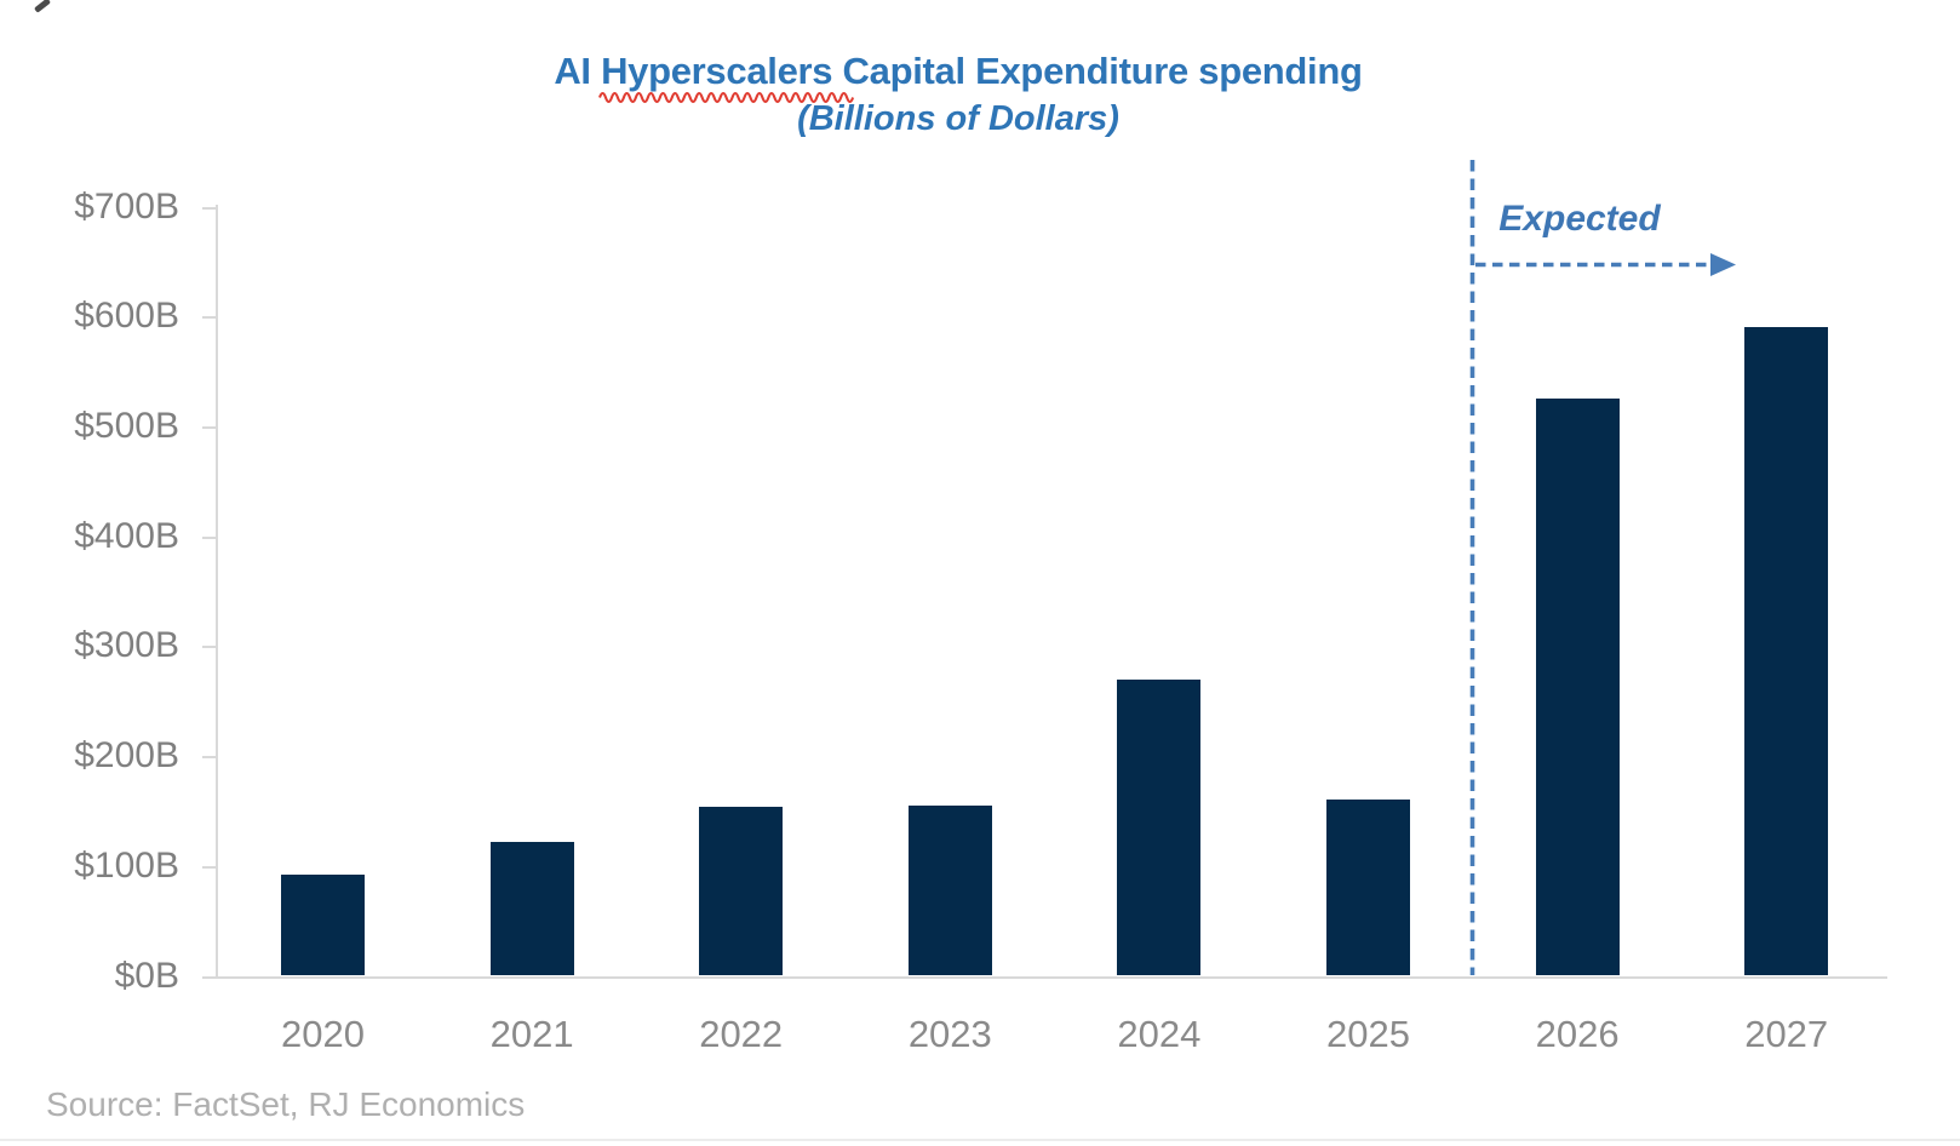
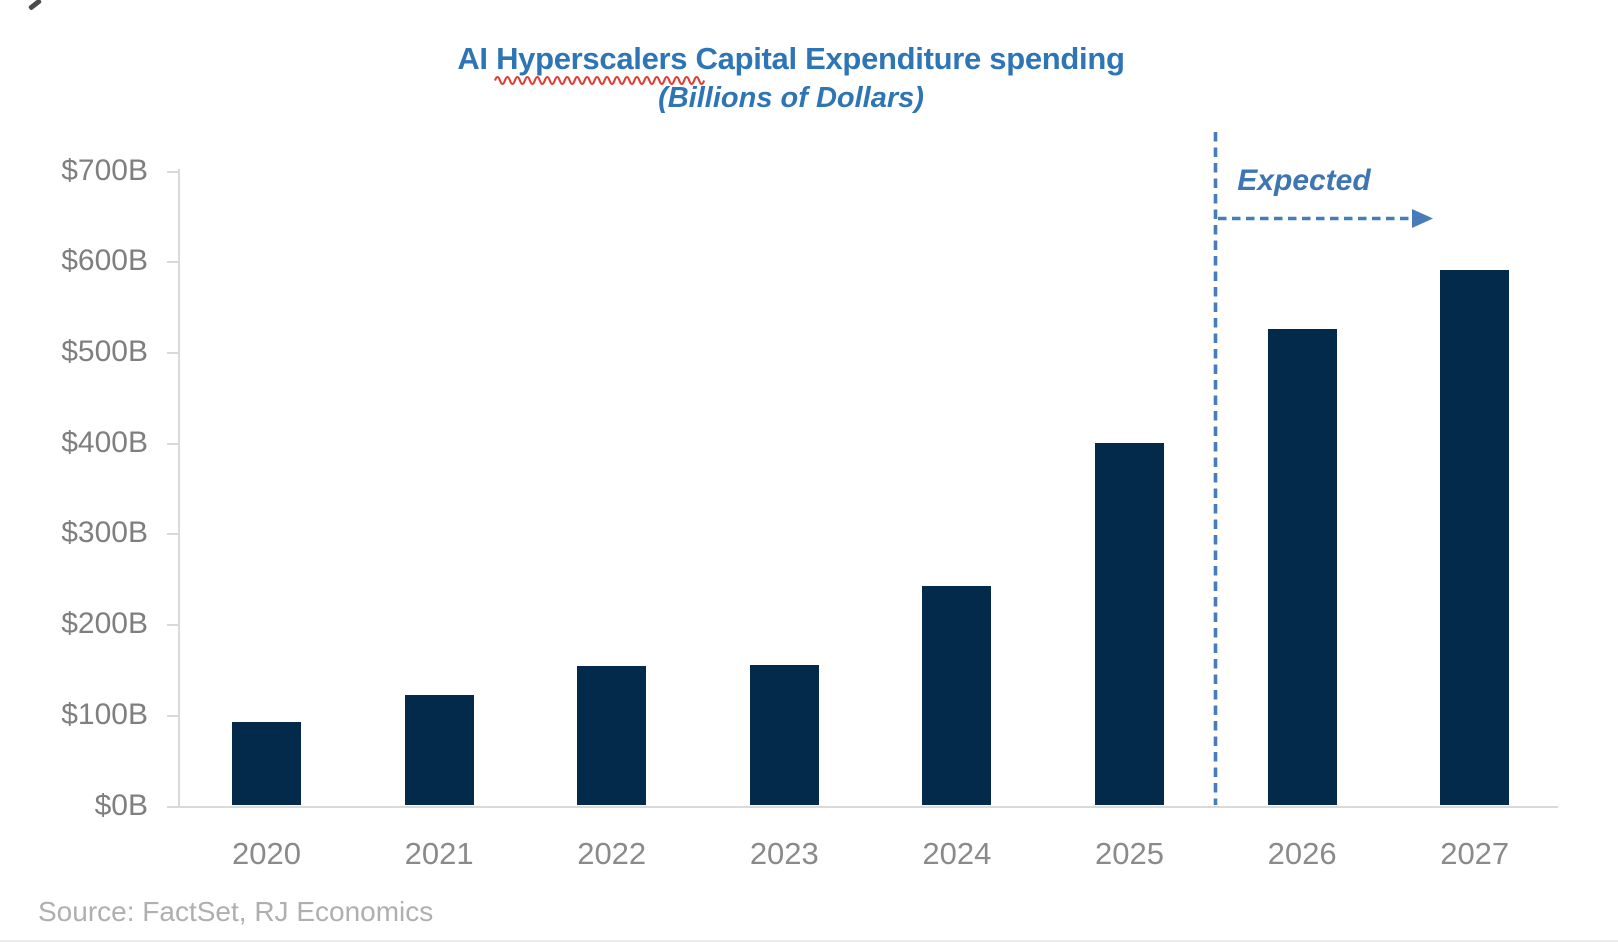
2024: $270B -> $240B
2025: $160B -> $400B
